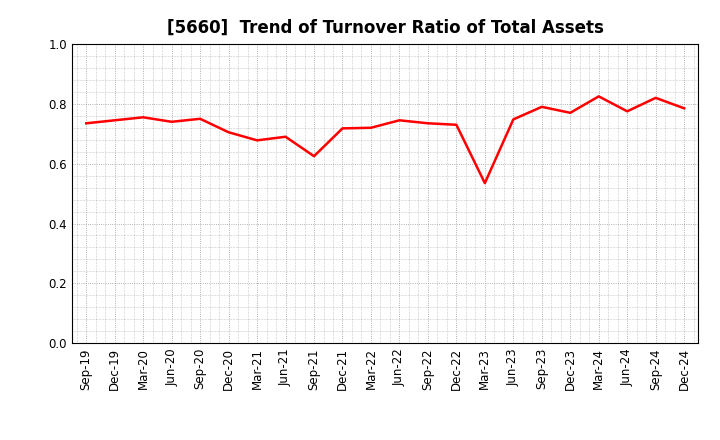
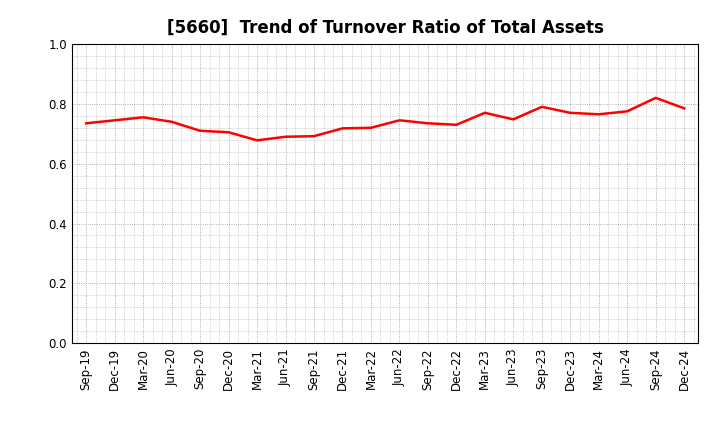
Sep-20: 0.750 -> 0.710
Sep-21: 0.625 -> 0.692
Mar-23: 0.535 -> 0.770
Mar-24: 0.825 -> 0.765
